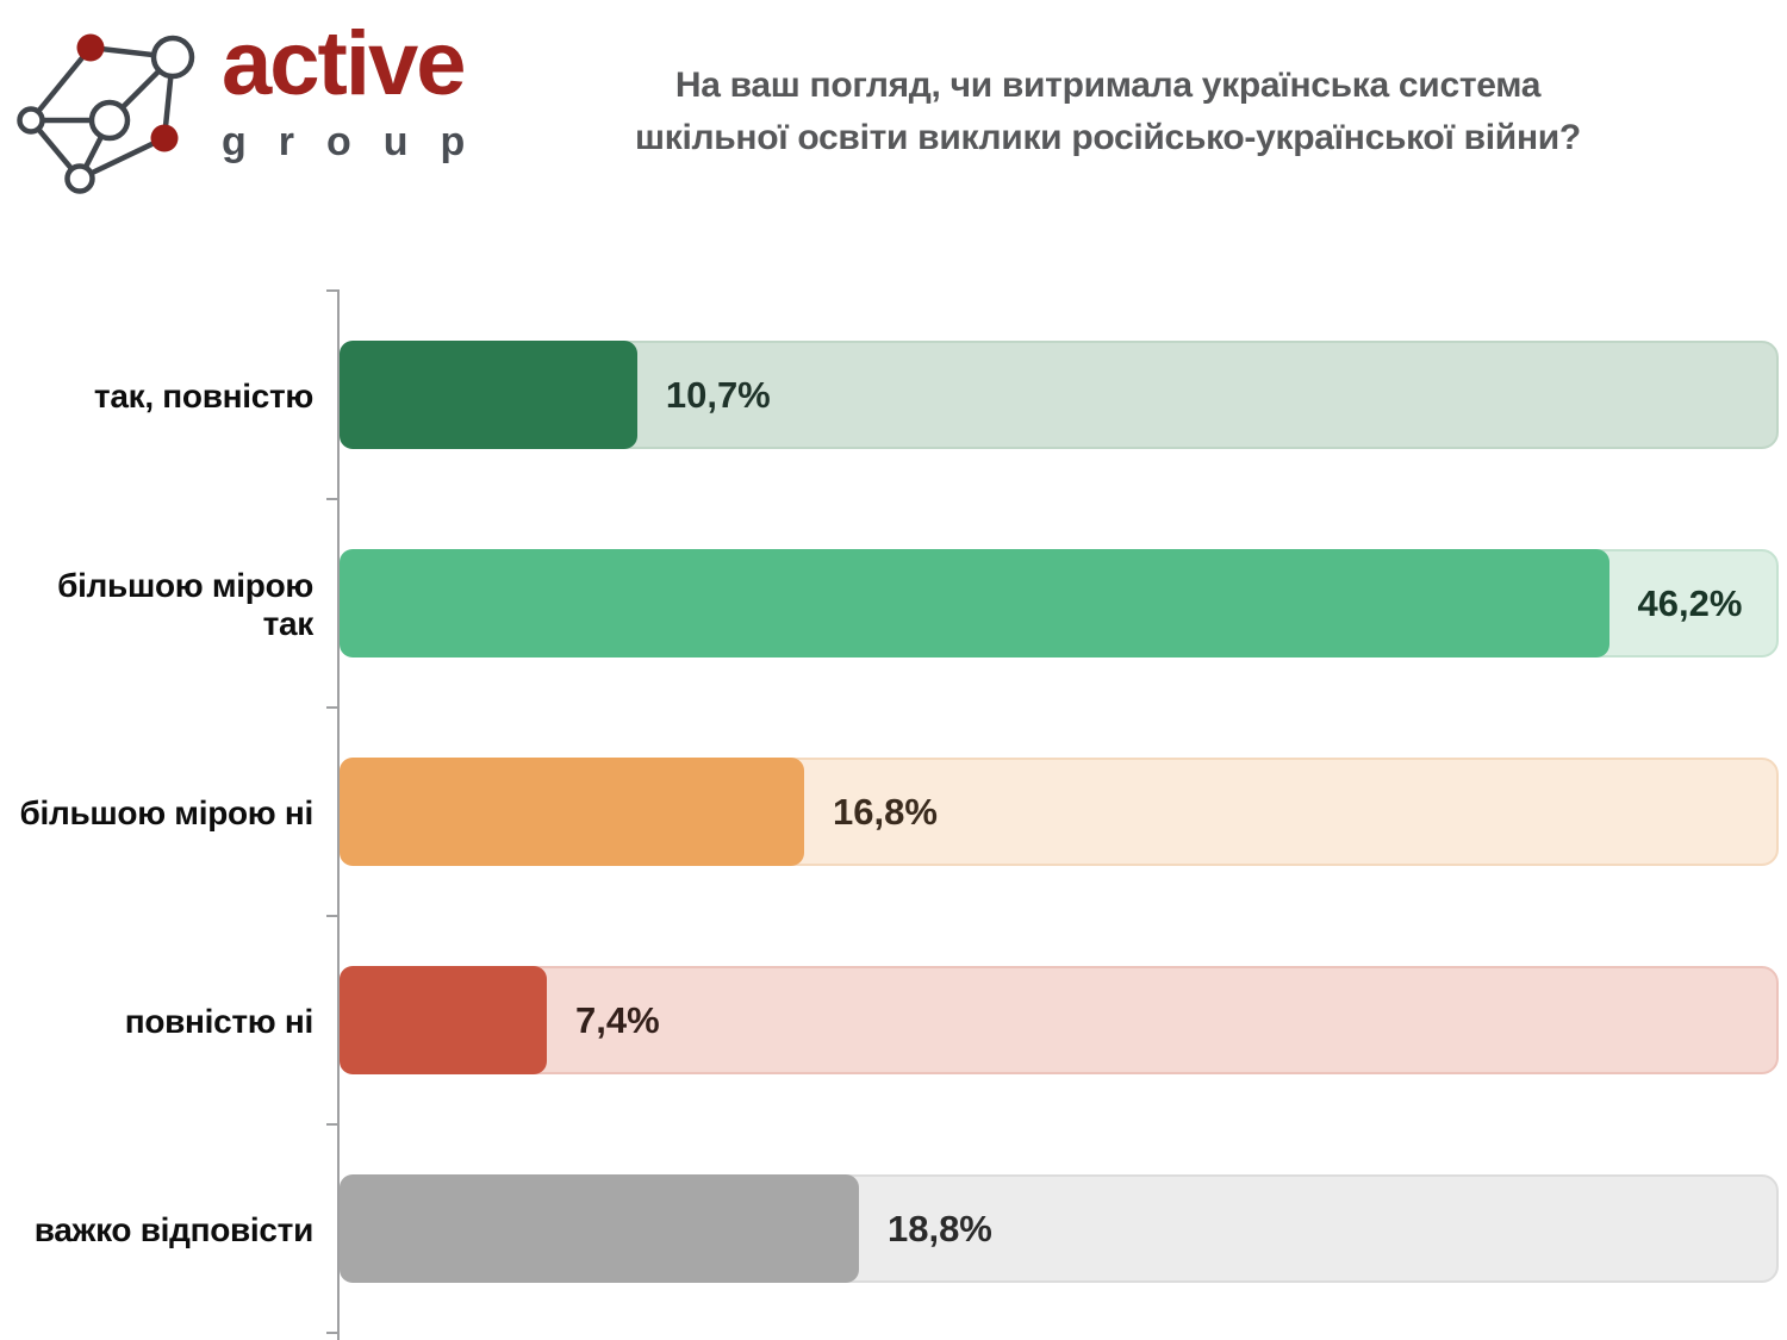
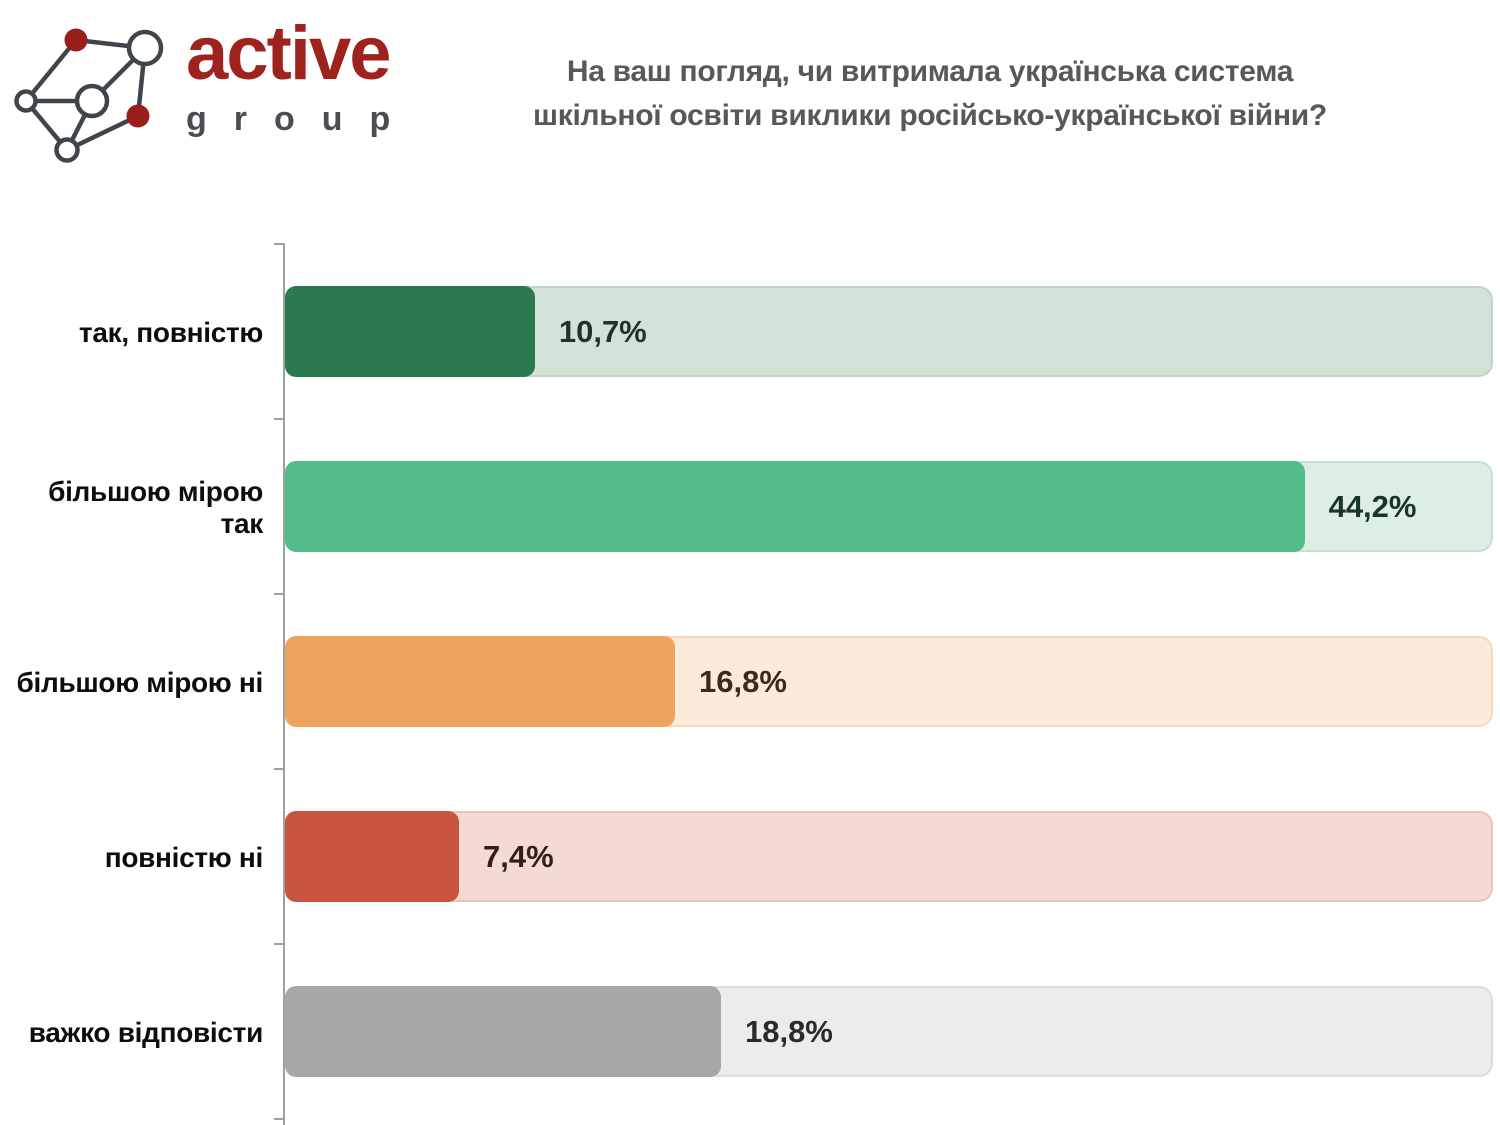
більшою мірою так: 46,2% -> 44,2%
